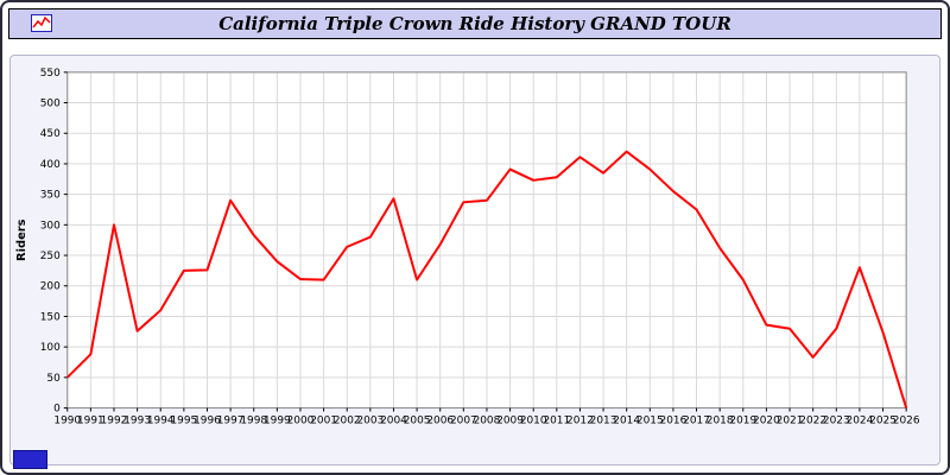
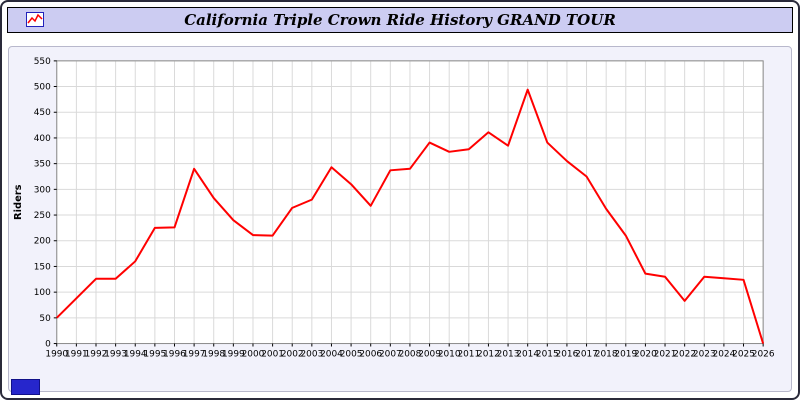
1992: 300 -> 130
2005: 210 -> 310
2014: 420 -> 490
2024: 230 -> 130
